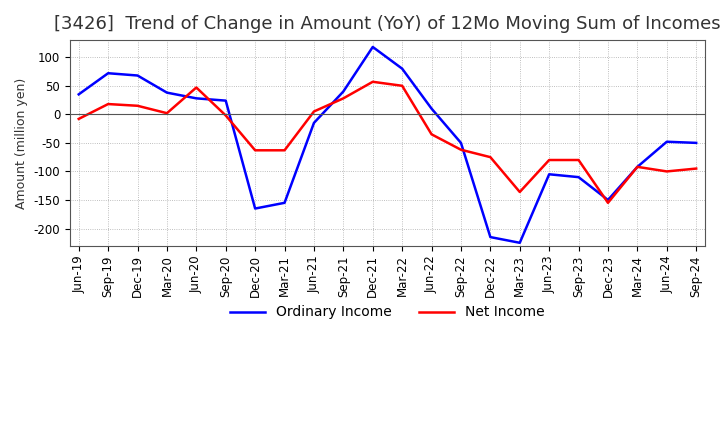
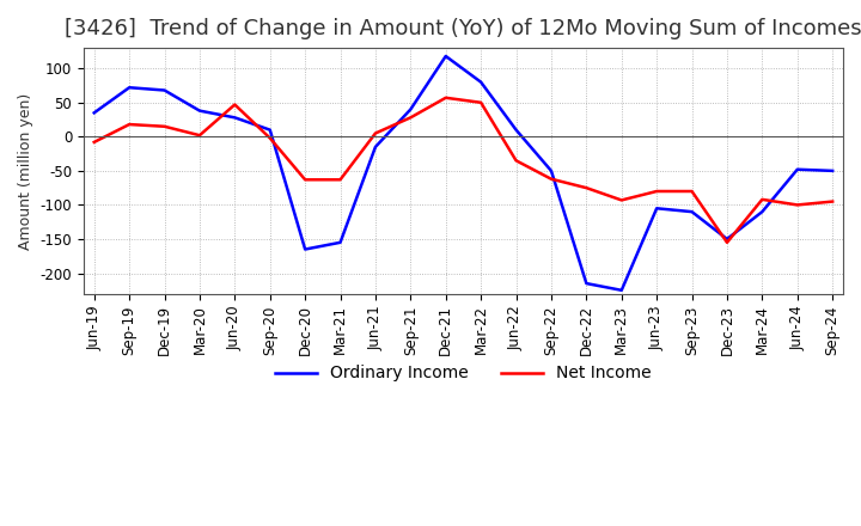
Ordinary Income/Sep-20: 24 -> 10
Net Income/Mar-23: -136 -> -93
Ordinary Income/Mar-24: -92 -> -110
